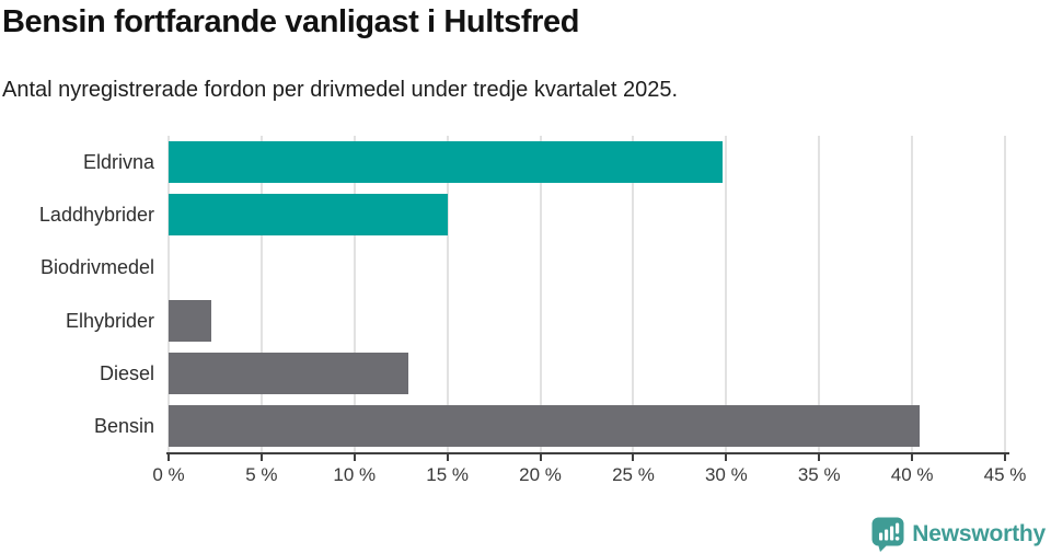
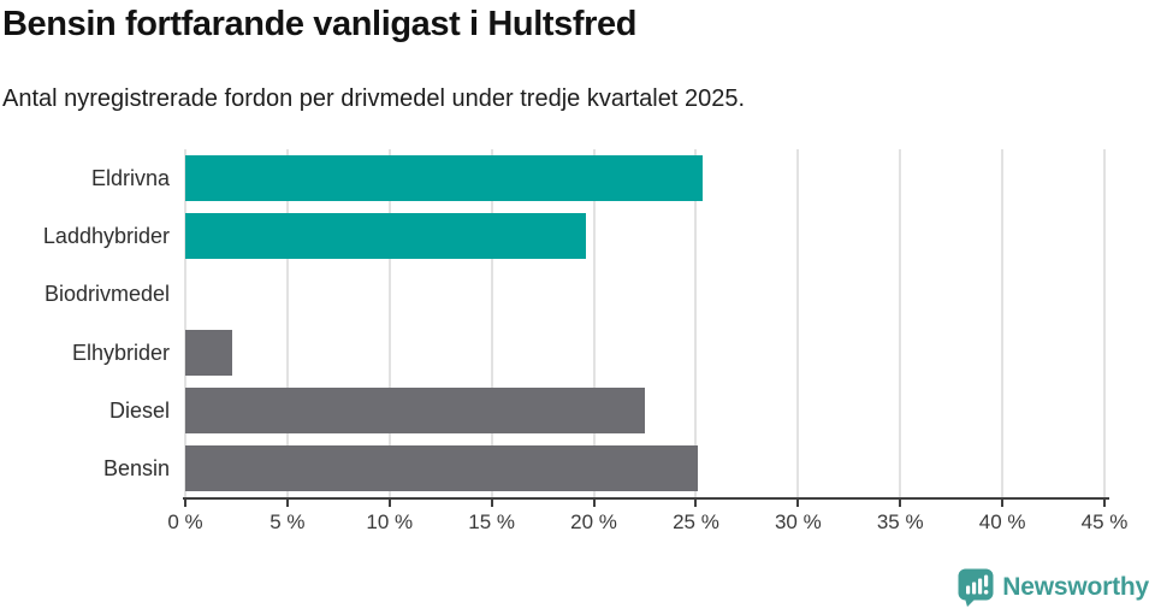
Eldrivna: 29.8% -> 25.3%
Laddhybrider: 15.0% -> 19.6%
Diesel: 12.9% -> 22.5%
Bensin: 40.4% -> 25.1%
